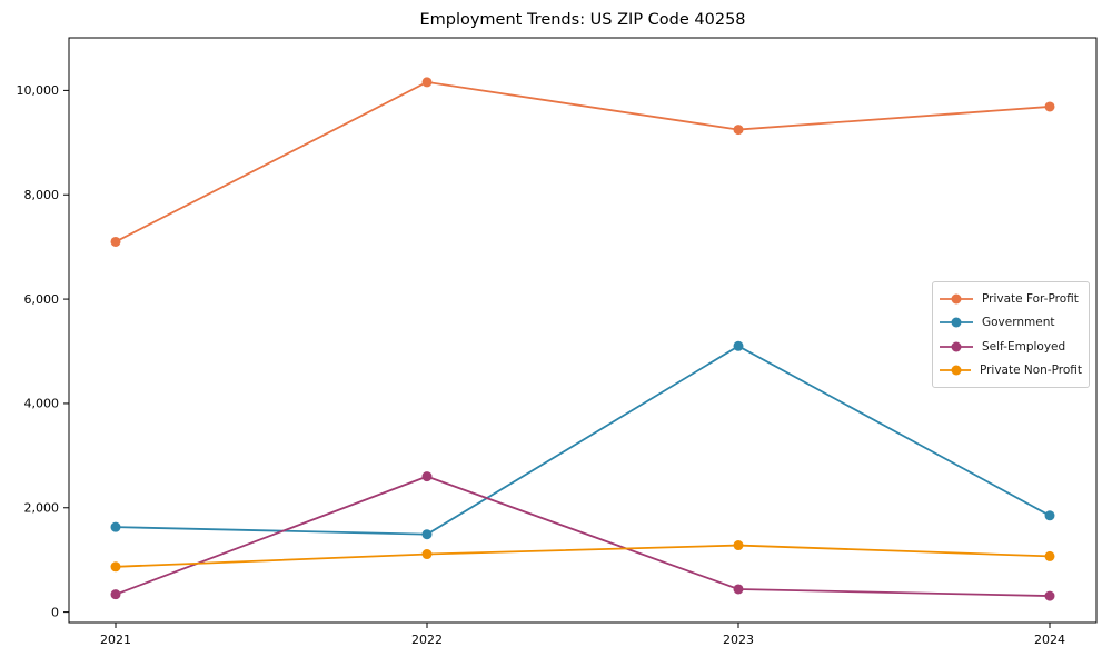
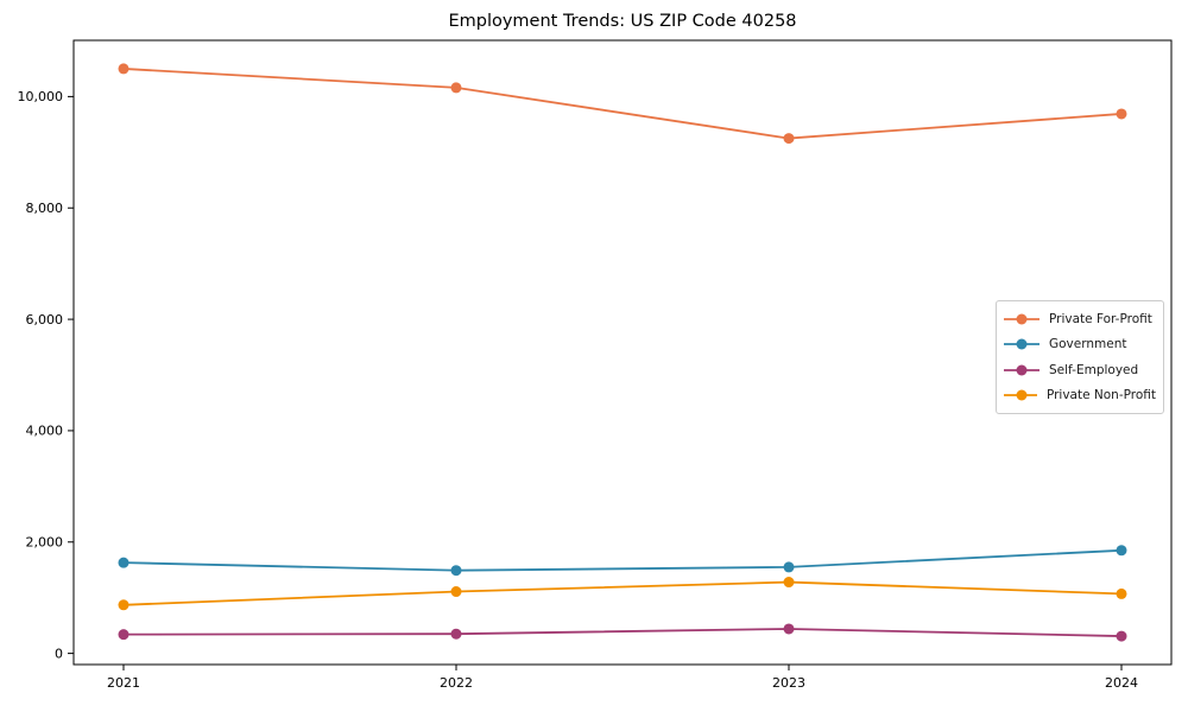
Private For-Profit/2021: 7100 -> 10500
Self-Employed/2022: 2600 -> 400
Government/2023: 5100 -> 1600
